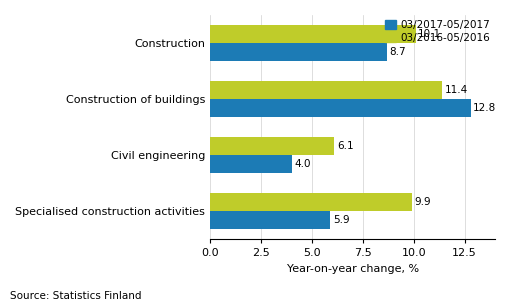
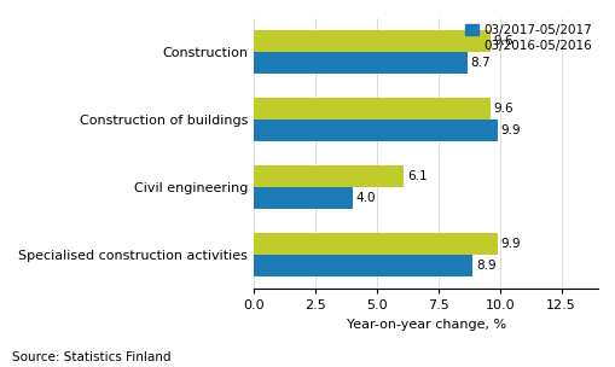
03/2016-05/2016/Construction: 10.1 -> 9.6
03/2016-05/2016/Construction of buildings: 11.4 -> 9.6
03/2017-05/2017/Construction of buildings: 12.8 -> 9.9
03/2017-05/2017/Specialised construction activities: 5.9 -> 8.9
